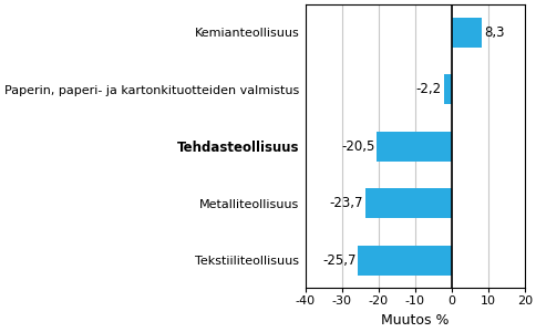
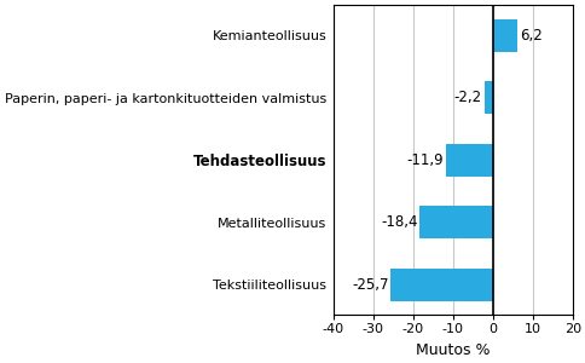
Kemianteollisuus: 8,3 -> 6,2
Tehdasteollisuus: -20,5 -> -11,9
Metalliteollisuus: -23,7 -> -18,4
